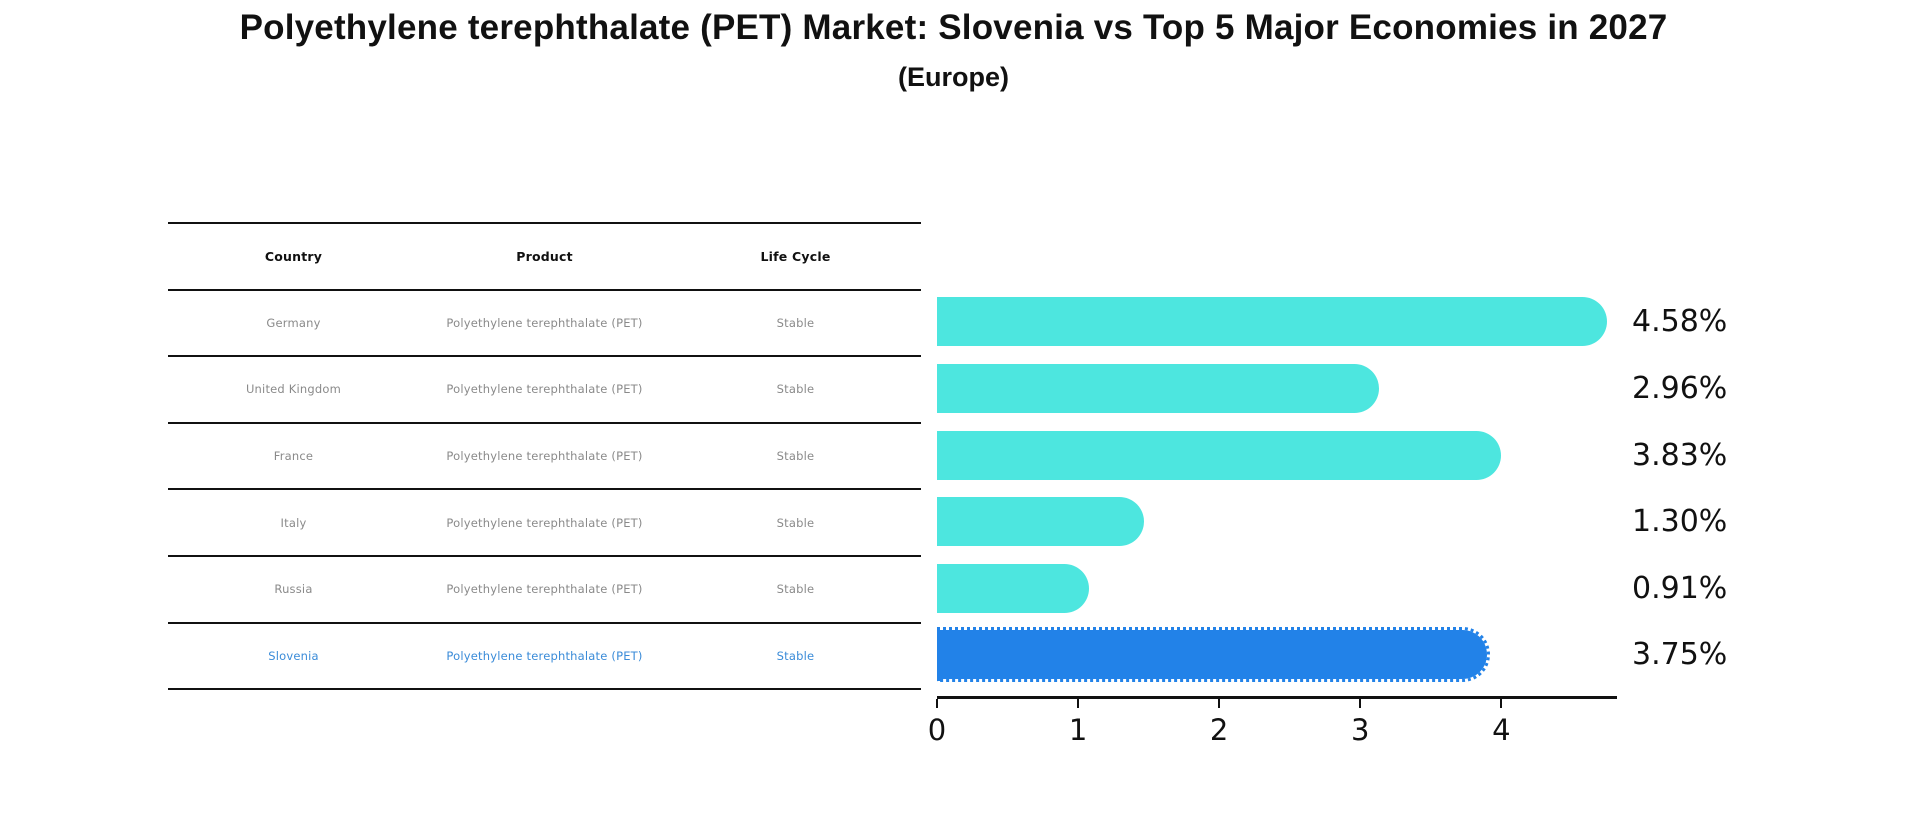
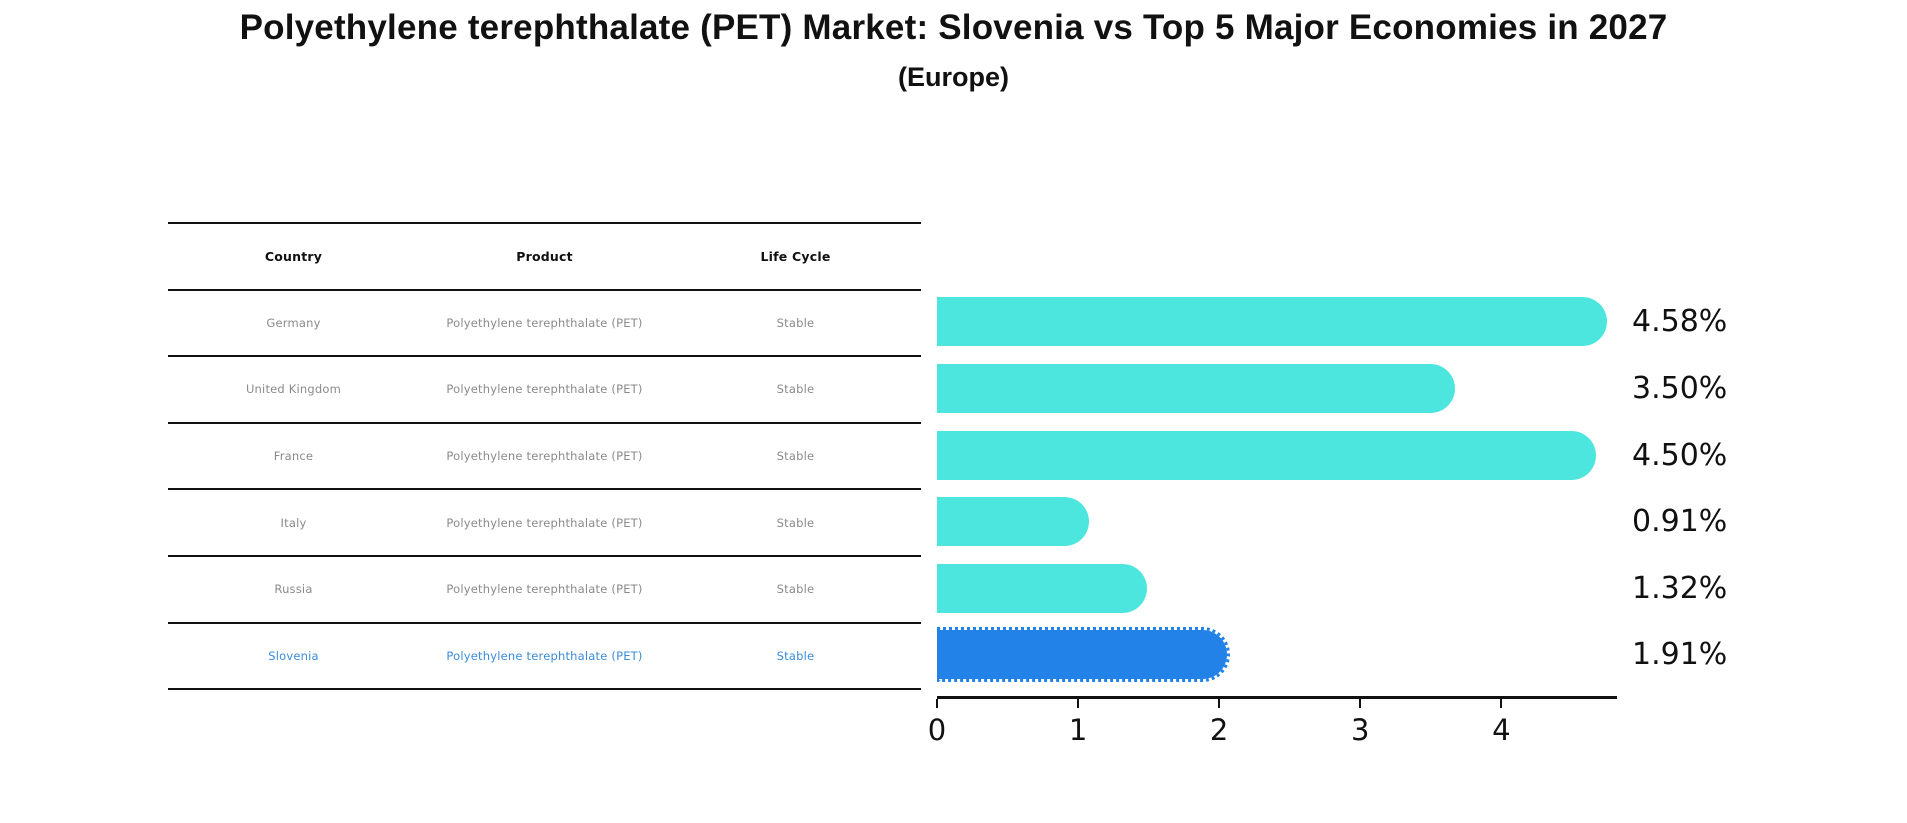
United Kingdom: 2.96% -> 3.50%
France: 3.83% -> 4.50%
Italy: 1.30% -> 0.91%
Russia: 0.91% -> 1.32%
Slovenia: 3.75% -> 1.91%
